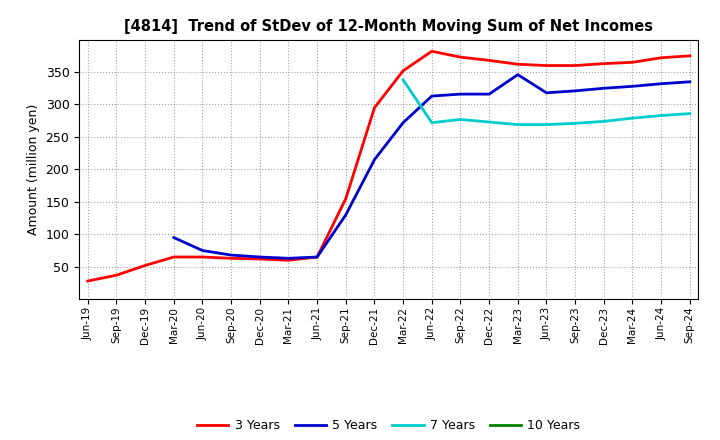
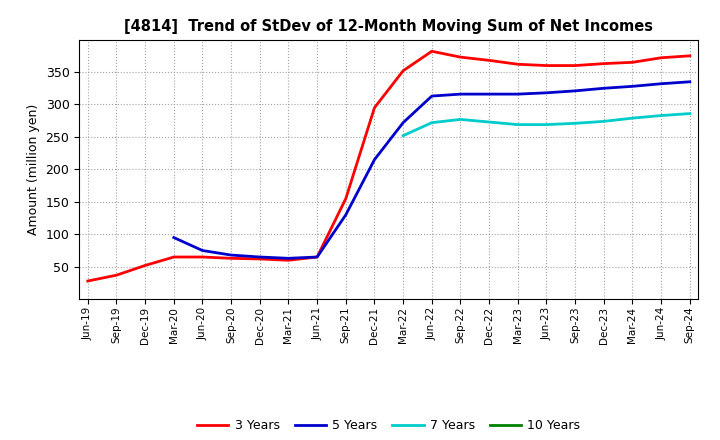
7 Years/Mar-22: 338 -> 252
5 Years/Mar-23: 346 -> 316
